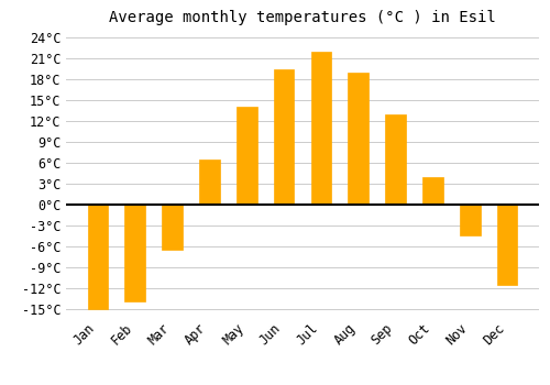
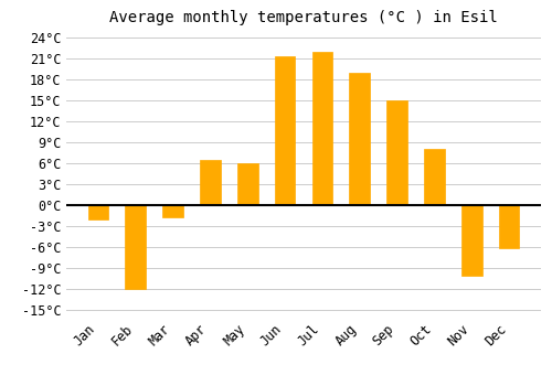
Jan: -15.0°C -> -2.0°C
Feb: -14.0°C -> -12.0°C
Mar: -6.5°C -> -1.8°C
May: 14.0°C -> 6.0°C
Jun: 19.5°C -> 21.4°C
Sep: 13.0°C -> 15.0°C
Oct: 4.0°C -> 8.0°C
Nov: -4.5°C -> -10.2°C
Dec: -11.5°C -> -6.2°C
